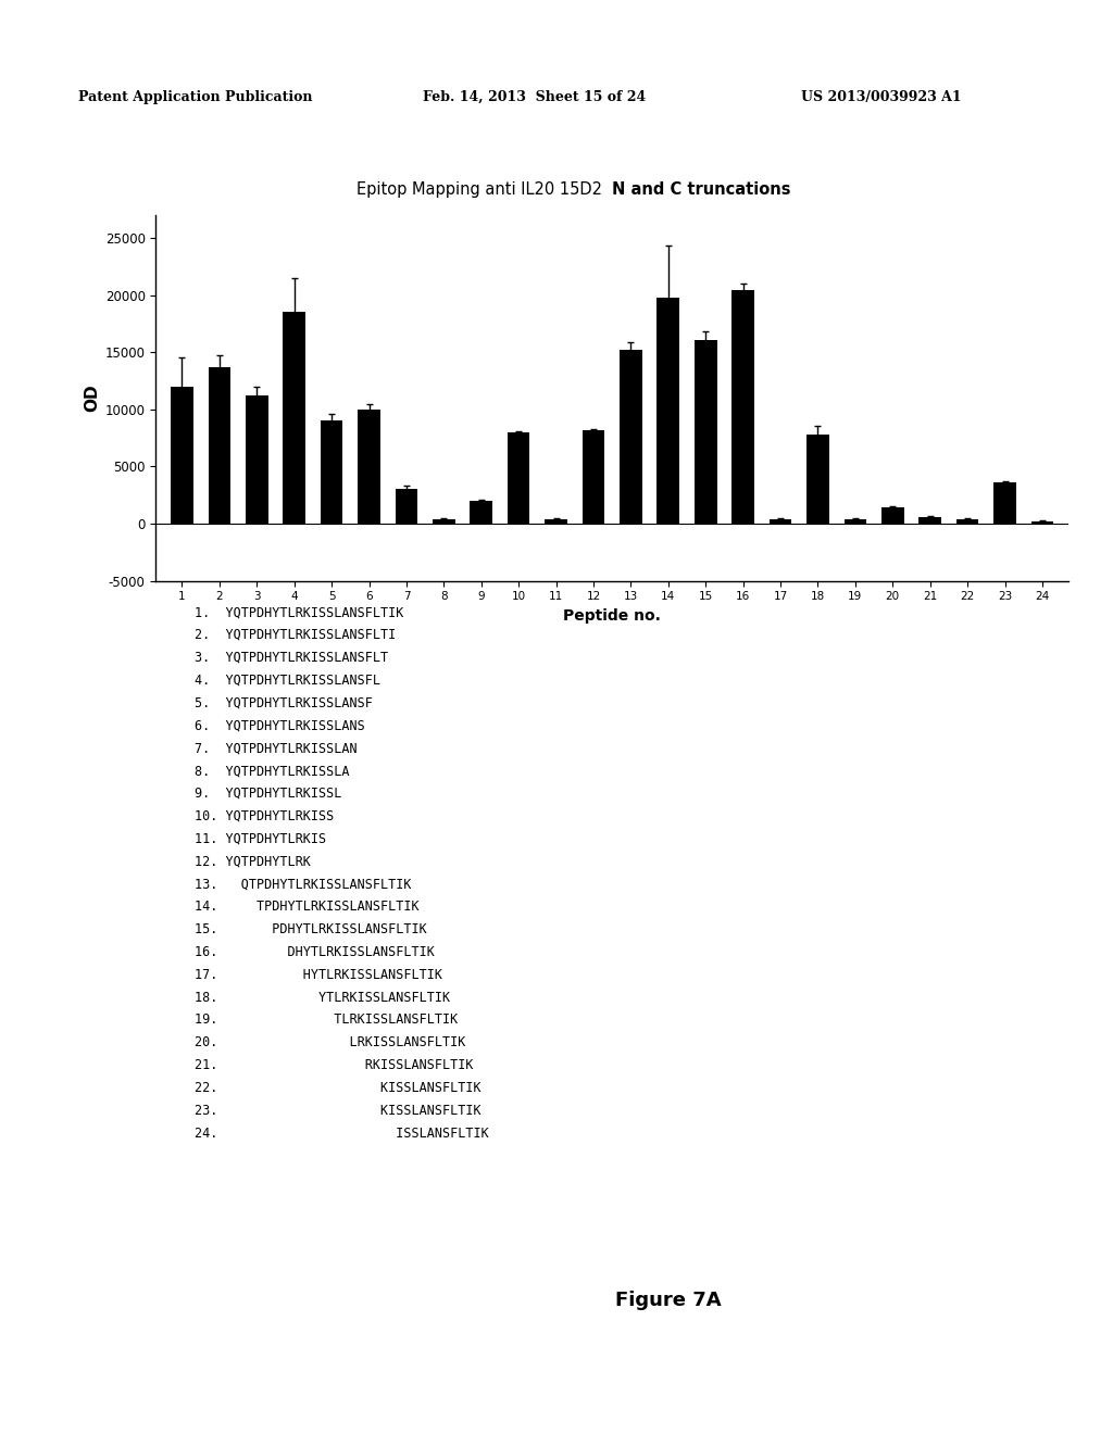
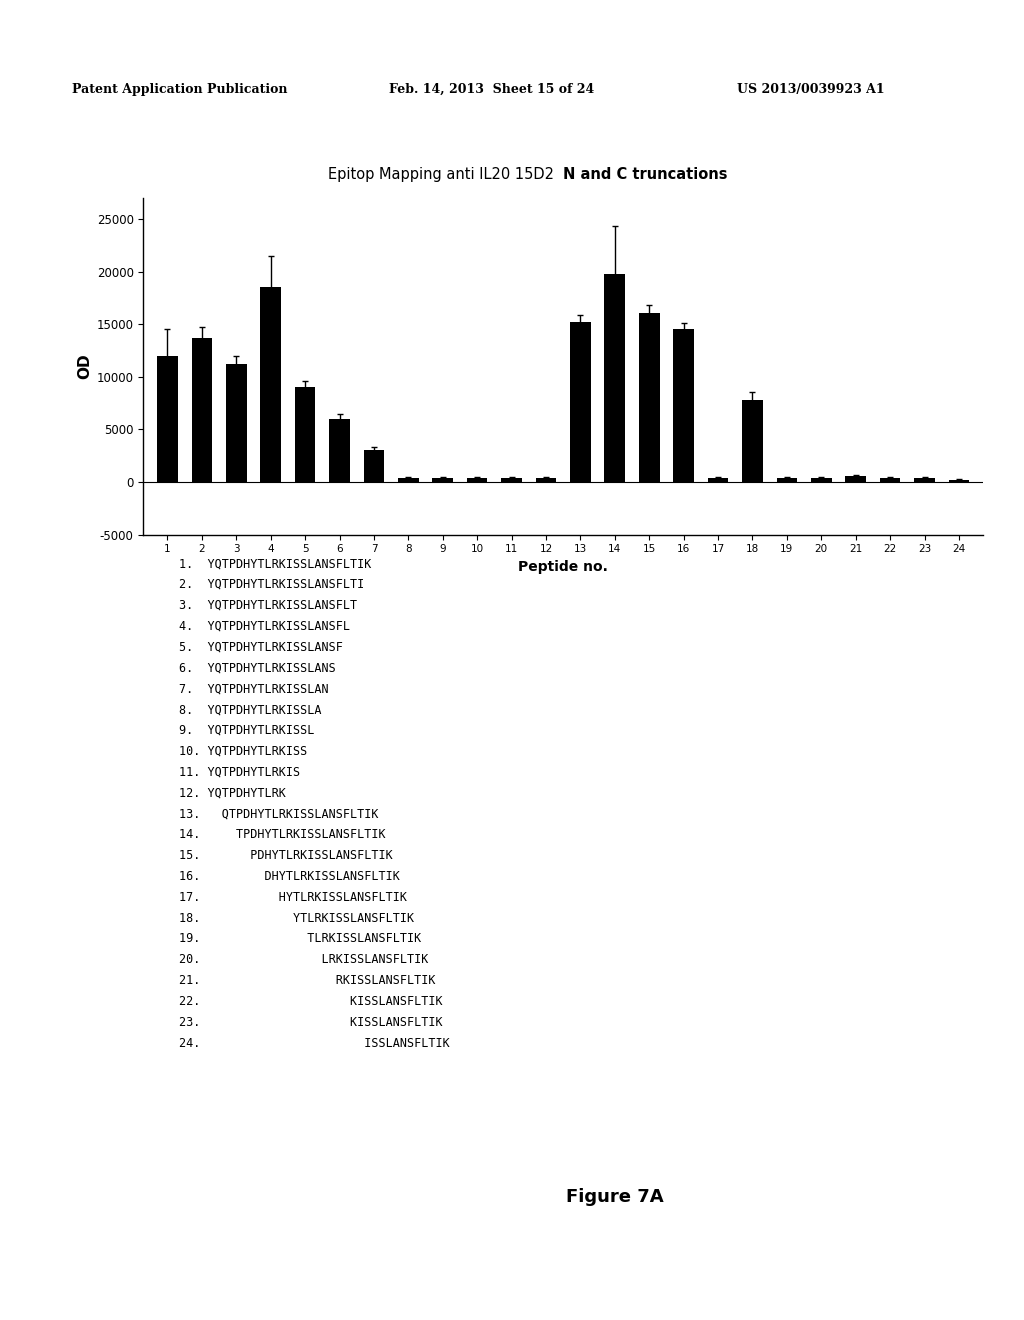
6: 10000 -> 6000
9: 2000 -> 400
10: 8000 -> 400
12: 8200 -> 400
16: 20400 -> 14500
20: 1400 -> 400
23: 3600 -> 400
